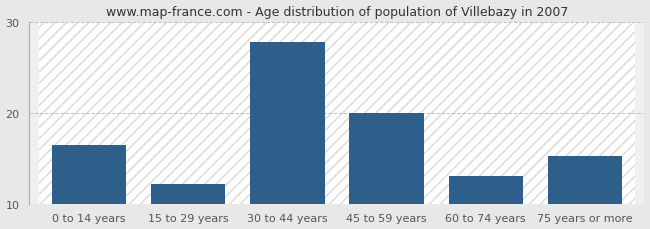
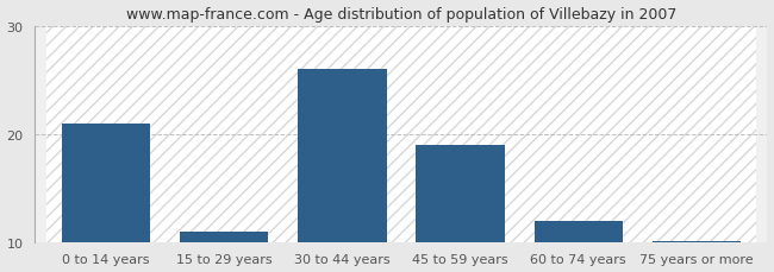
0 to 14 years: 16.4 -> 21.0
15 to 29 years: 12.2 -> 11.0
30 to 44 years: 27.8 -> 26.0
45 to 59 years: 20.0 -> 19.0
60 to 74 years: 13.0 -> 12.0
75 years or more: 15.2 -> 10.1
